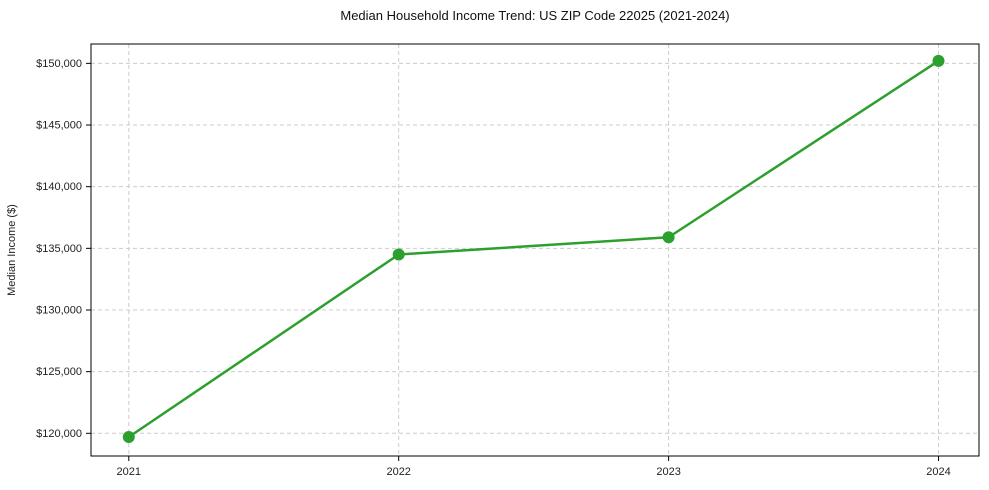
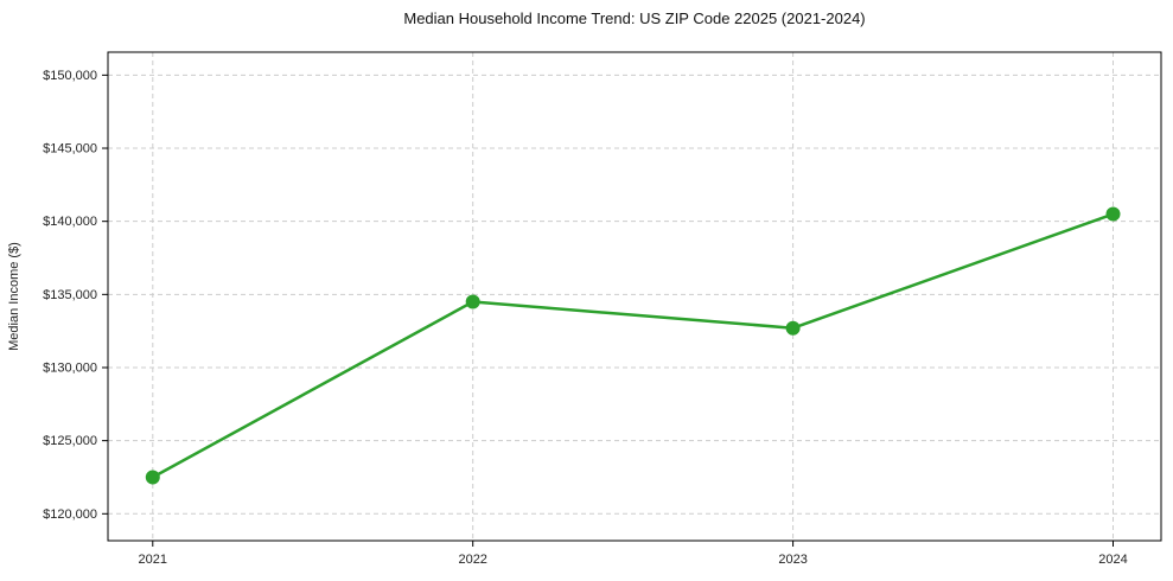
2021: $119700 -> $122500
2023: $135900 -> $132700
2024: $150200 -> $140500
